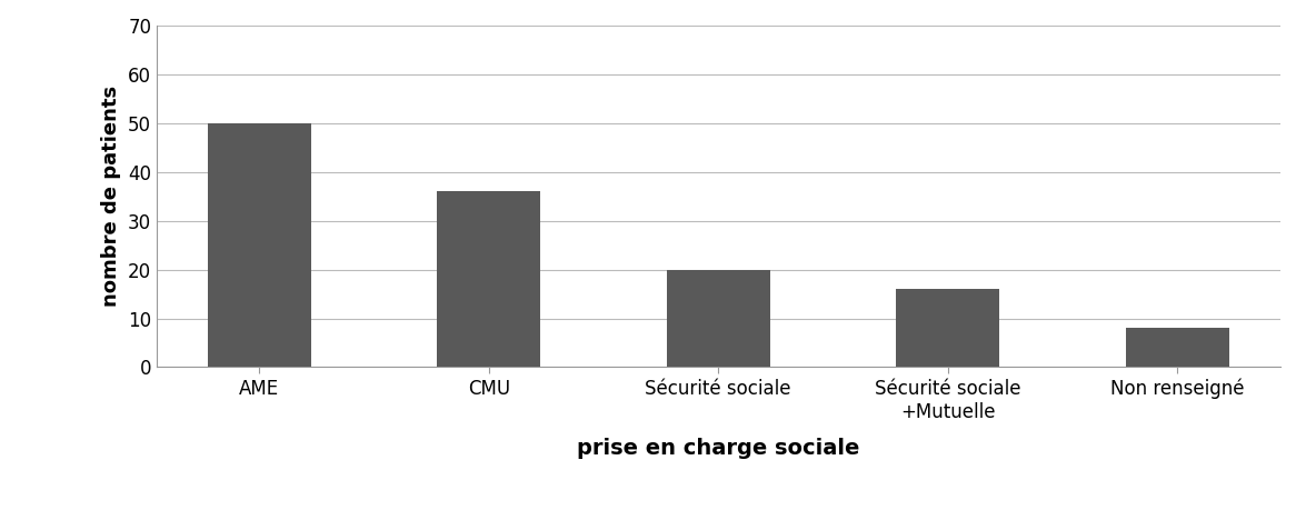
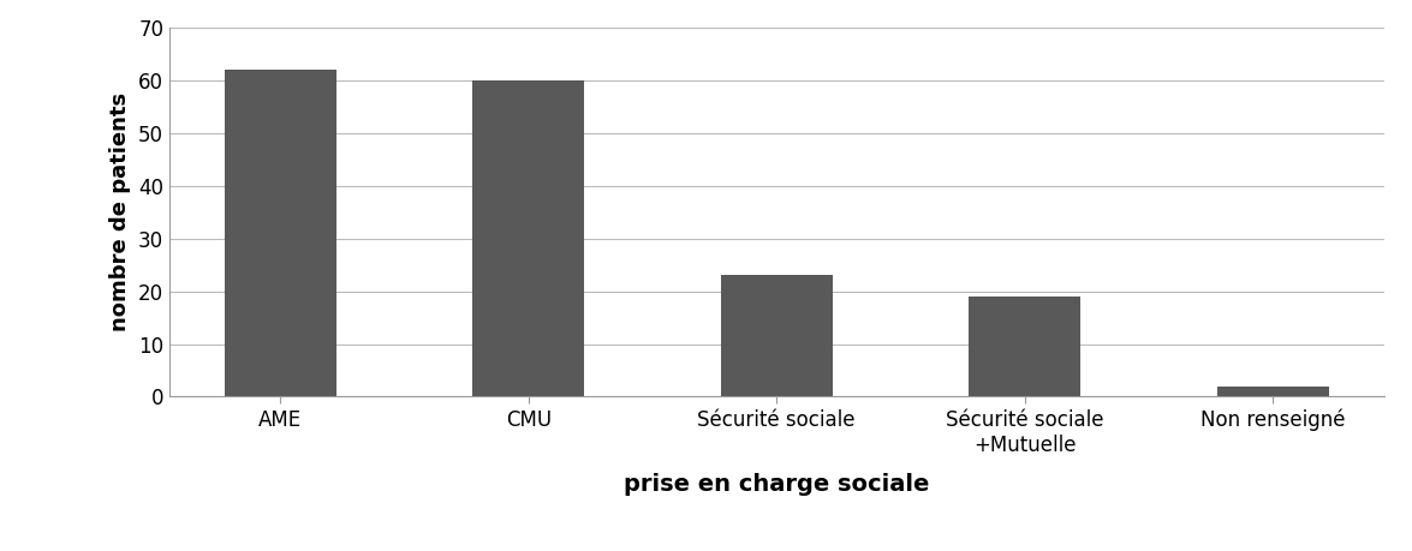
AME: 50 -> 62
CMU: 36 -> 60
Sécurité sociale: 20 -> 23
Sécurité sociale +Mutuelle: 16 -> 19
Non renseigné: 8 -> 2
